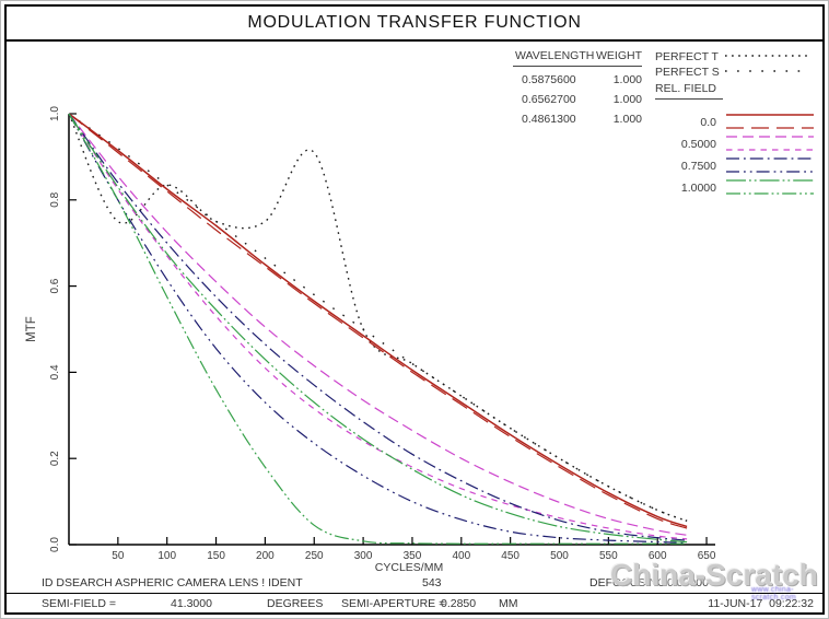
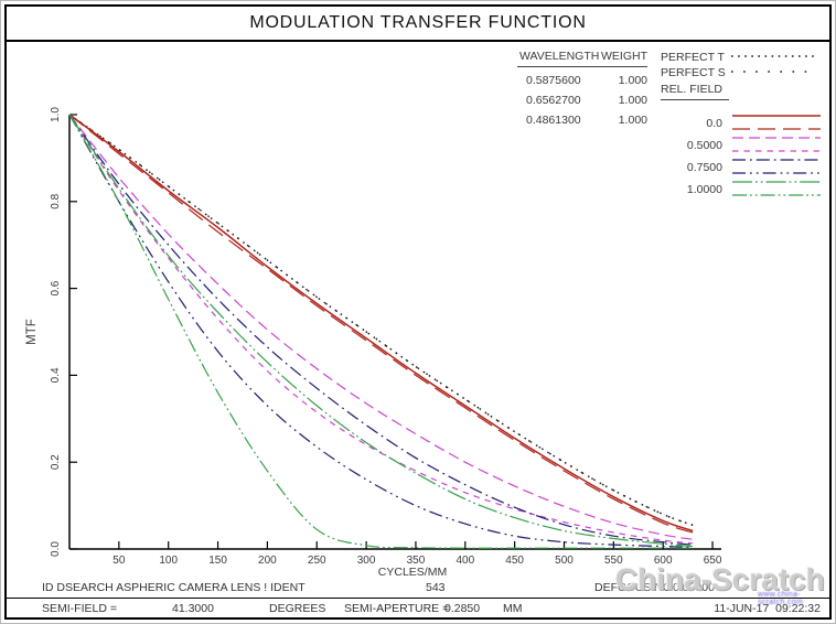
PERFECT T/50: 0.75 -> 0.92
PERFECT T/200: 0.75 -> 0.67
PERFECT T/250: 0.91 -> 0.58
